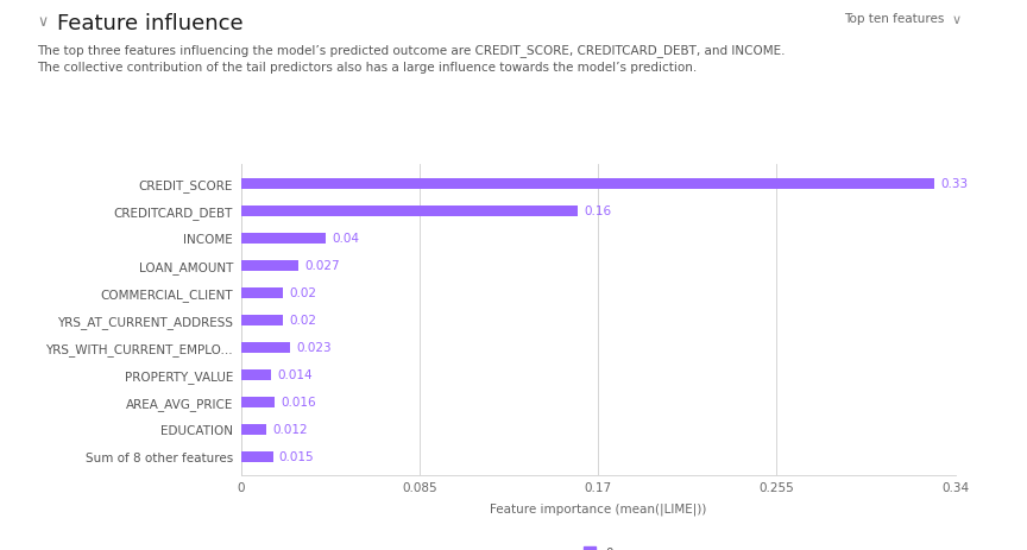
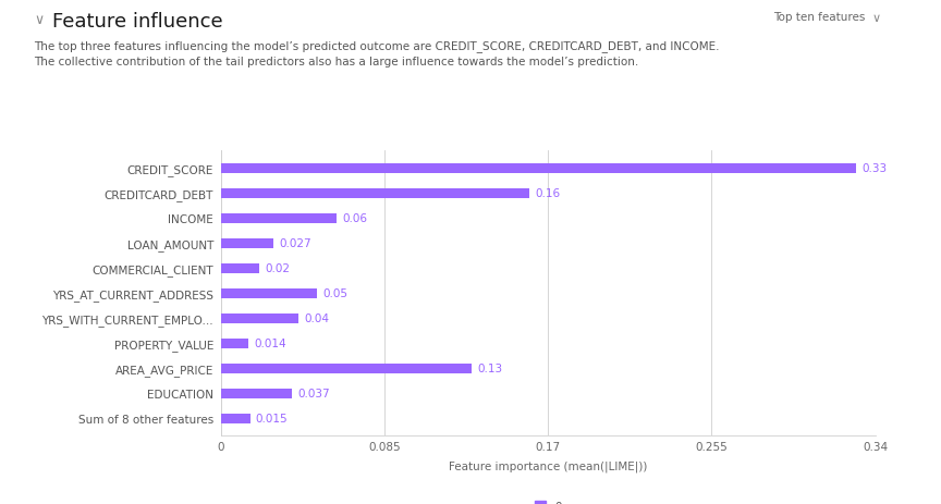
INCOME: 0.04 -> 0.06
YRS_AT_CURRENT_ADDRESS: 0.02 -> 0.05
YRS_WITH_CURRENT_EMPLO...: 0.023 -> 0.04
AREA_AVG_PRICE: 0.016 -> 0.13
EDUCATION: 0.012 -> 0.037
